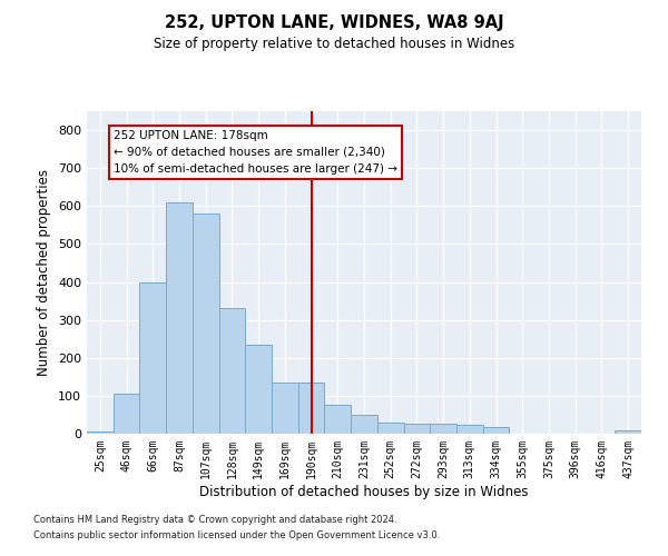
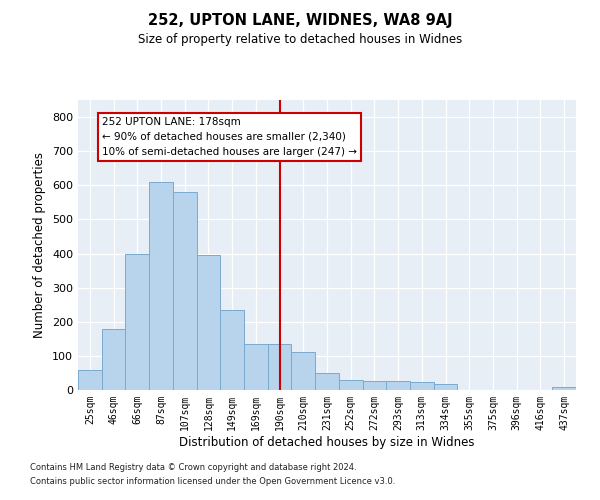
25sqm: 5 -> 60
46sqm: 105 -> 180
128sqm: 330 -> 395
210sqm: 75 -> 110
